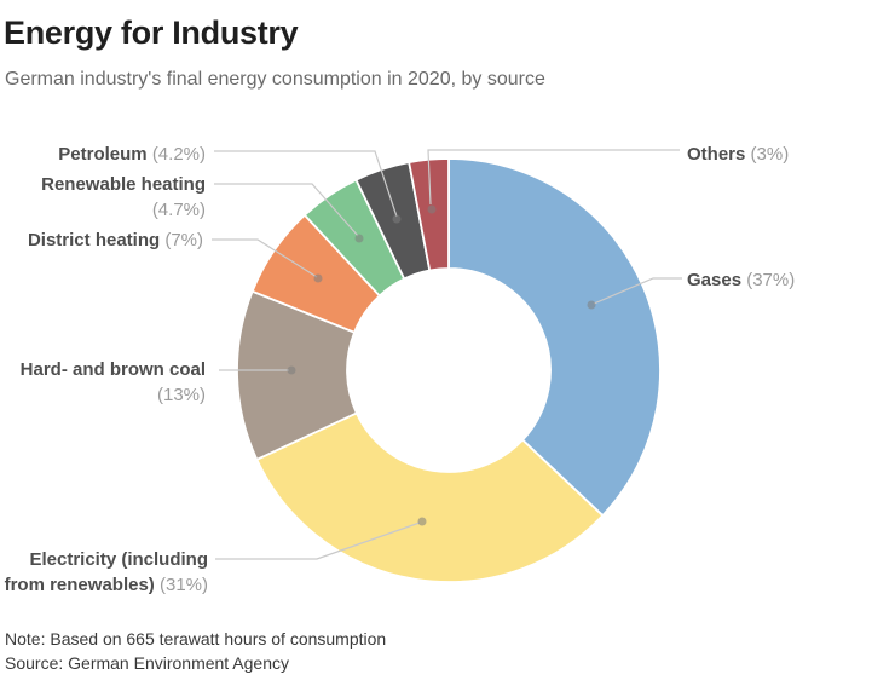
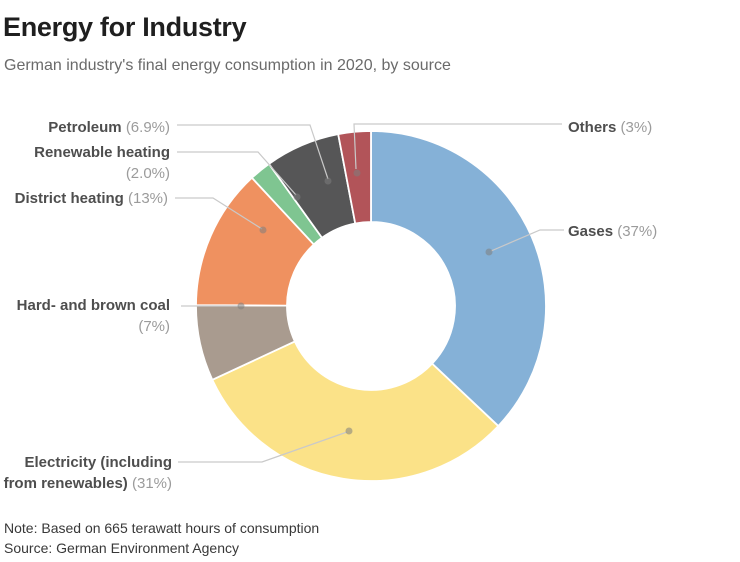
Hard- and brown coal: 13% -> 7%
District heating: 7% -> 13%
Renewable heating: 4.7% -> 2.0%
Petroleum: 4.2% -> 6.9%
